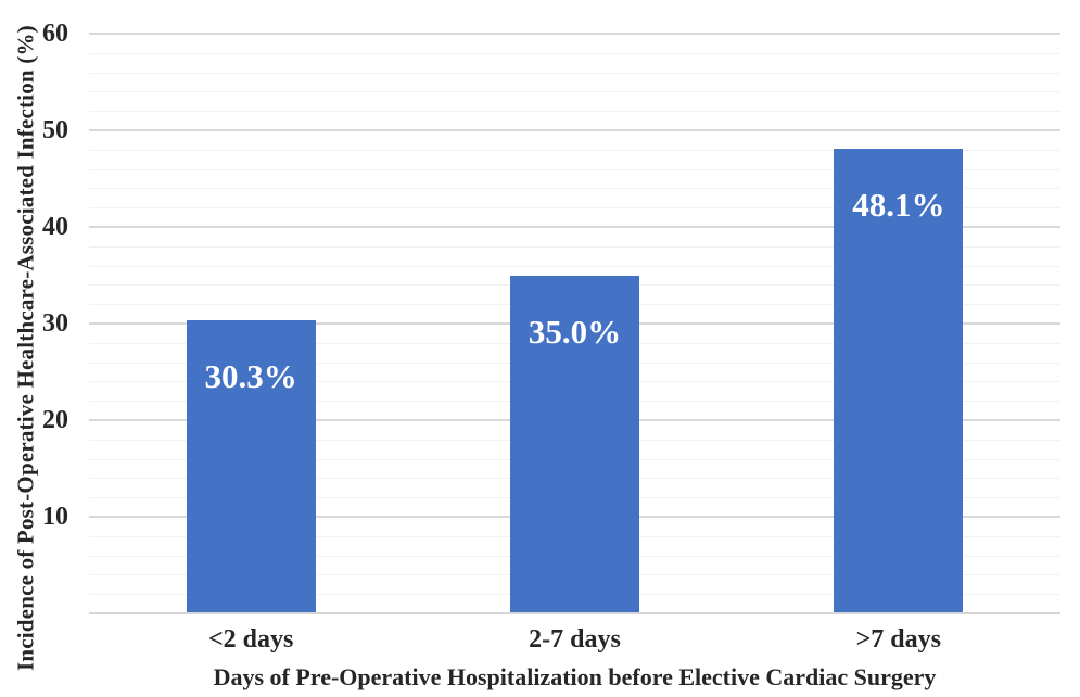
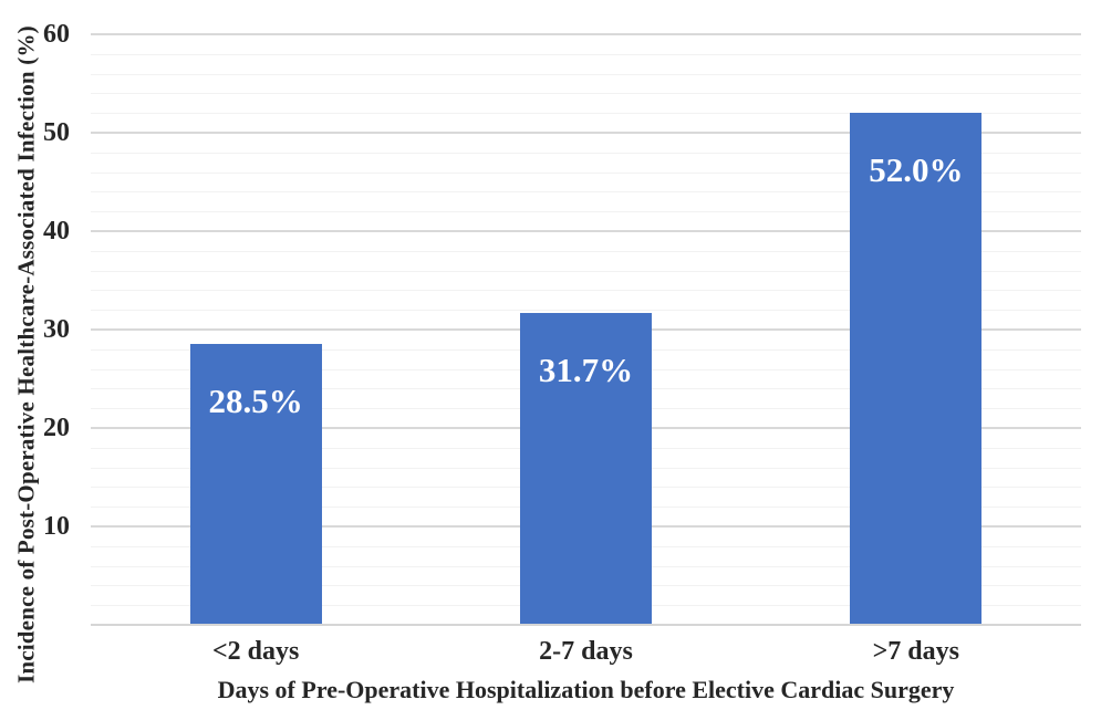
<2 days: 30.3% -> 28.5%
2-7 days: 35.0% -> 31.7%
>7 days: 48.1% -> 52.0%
